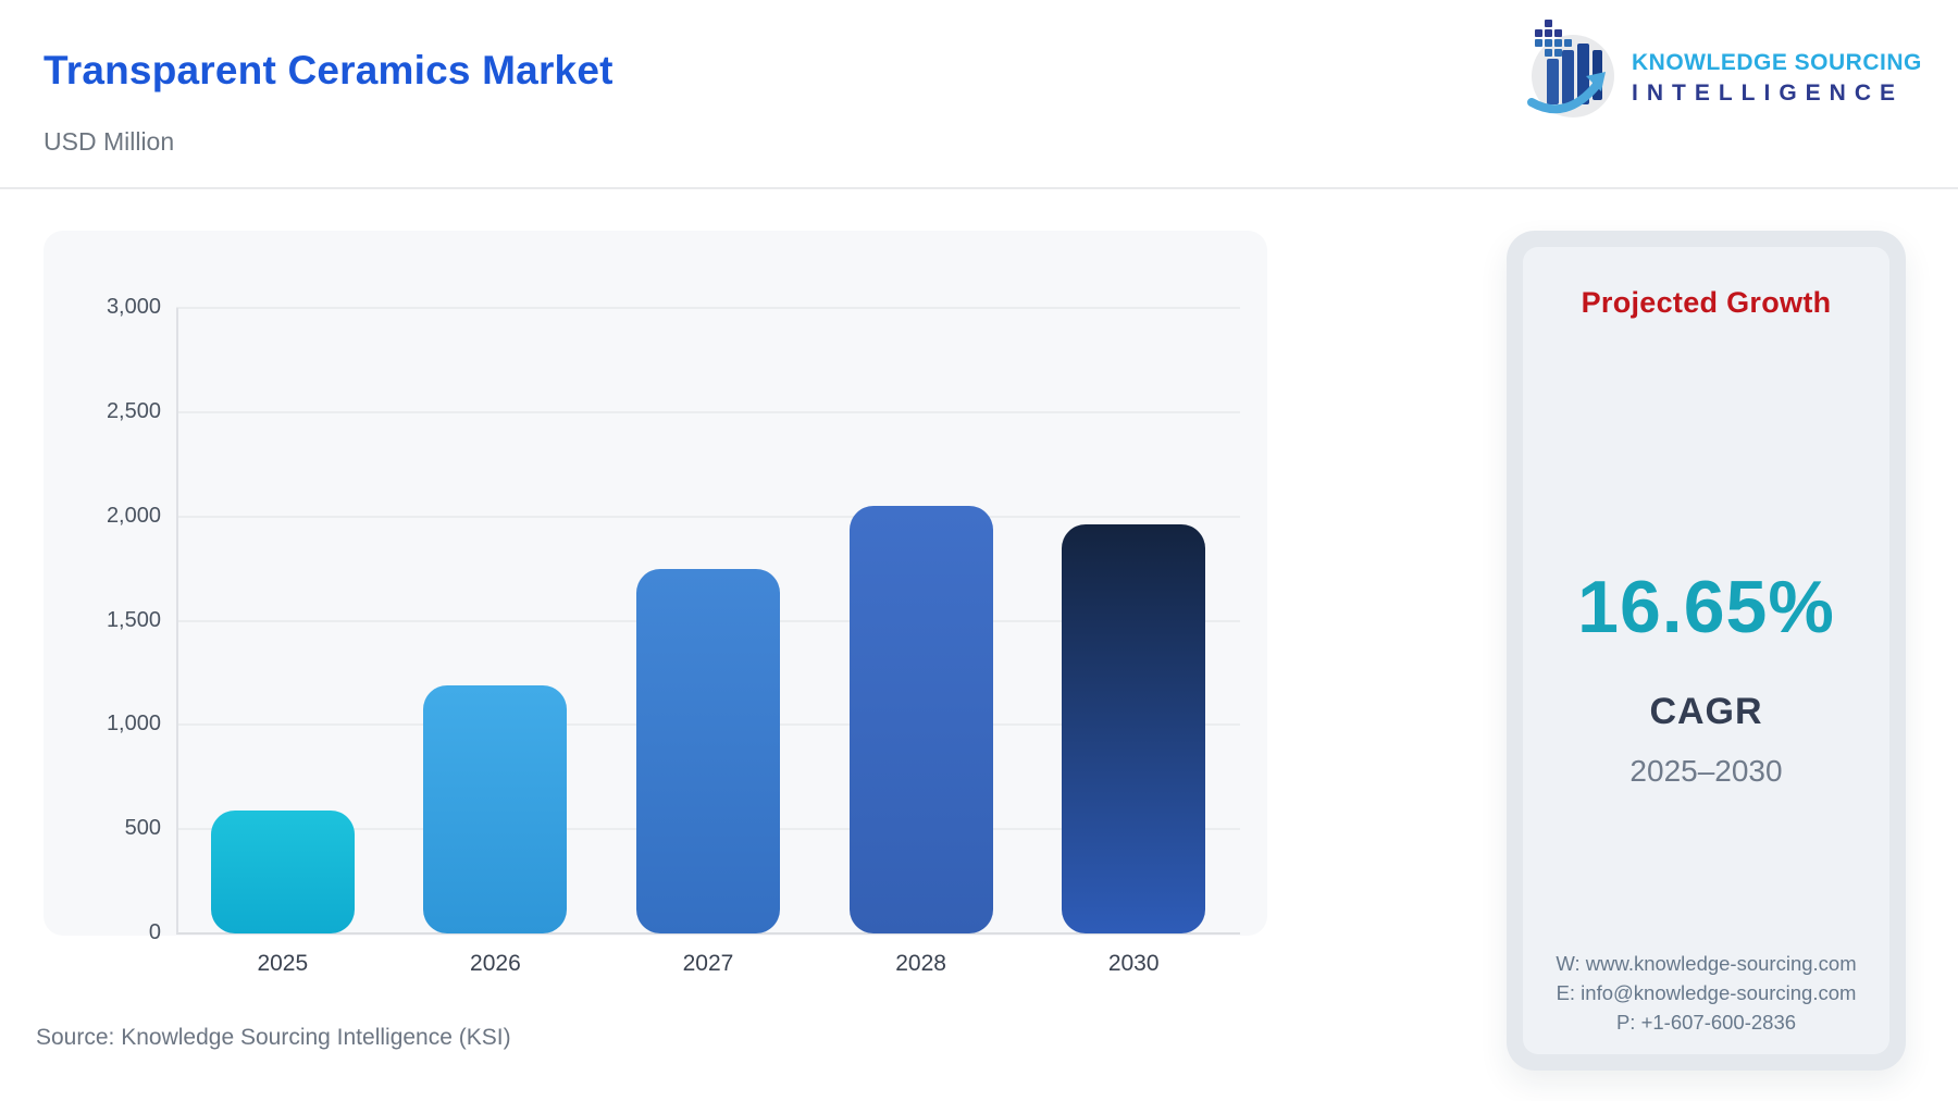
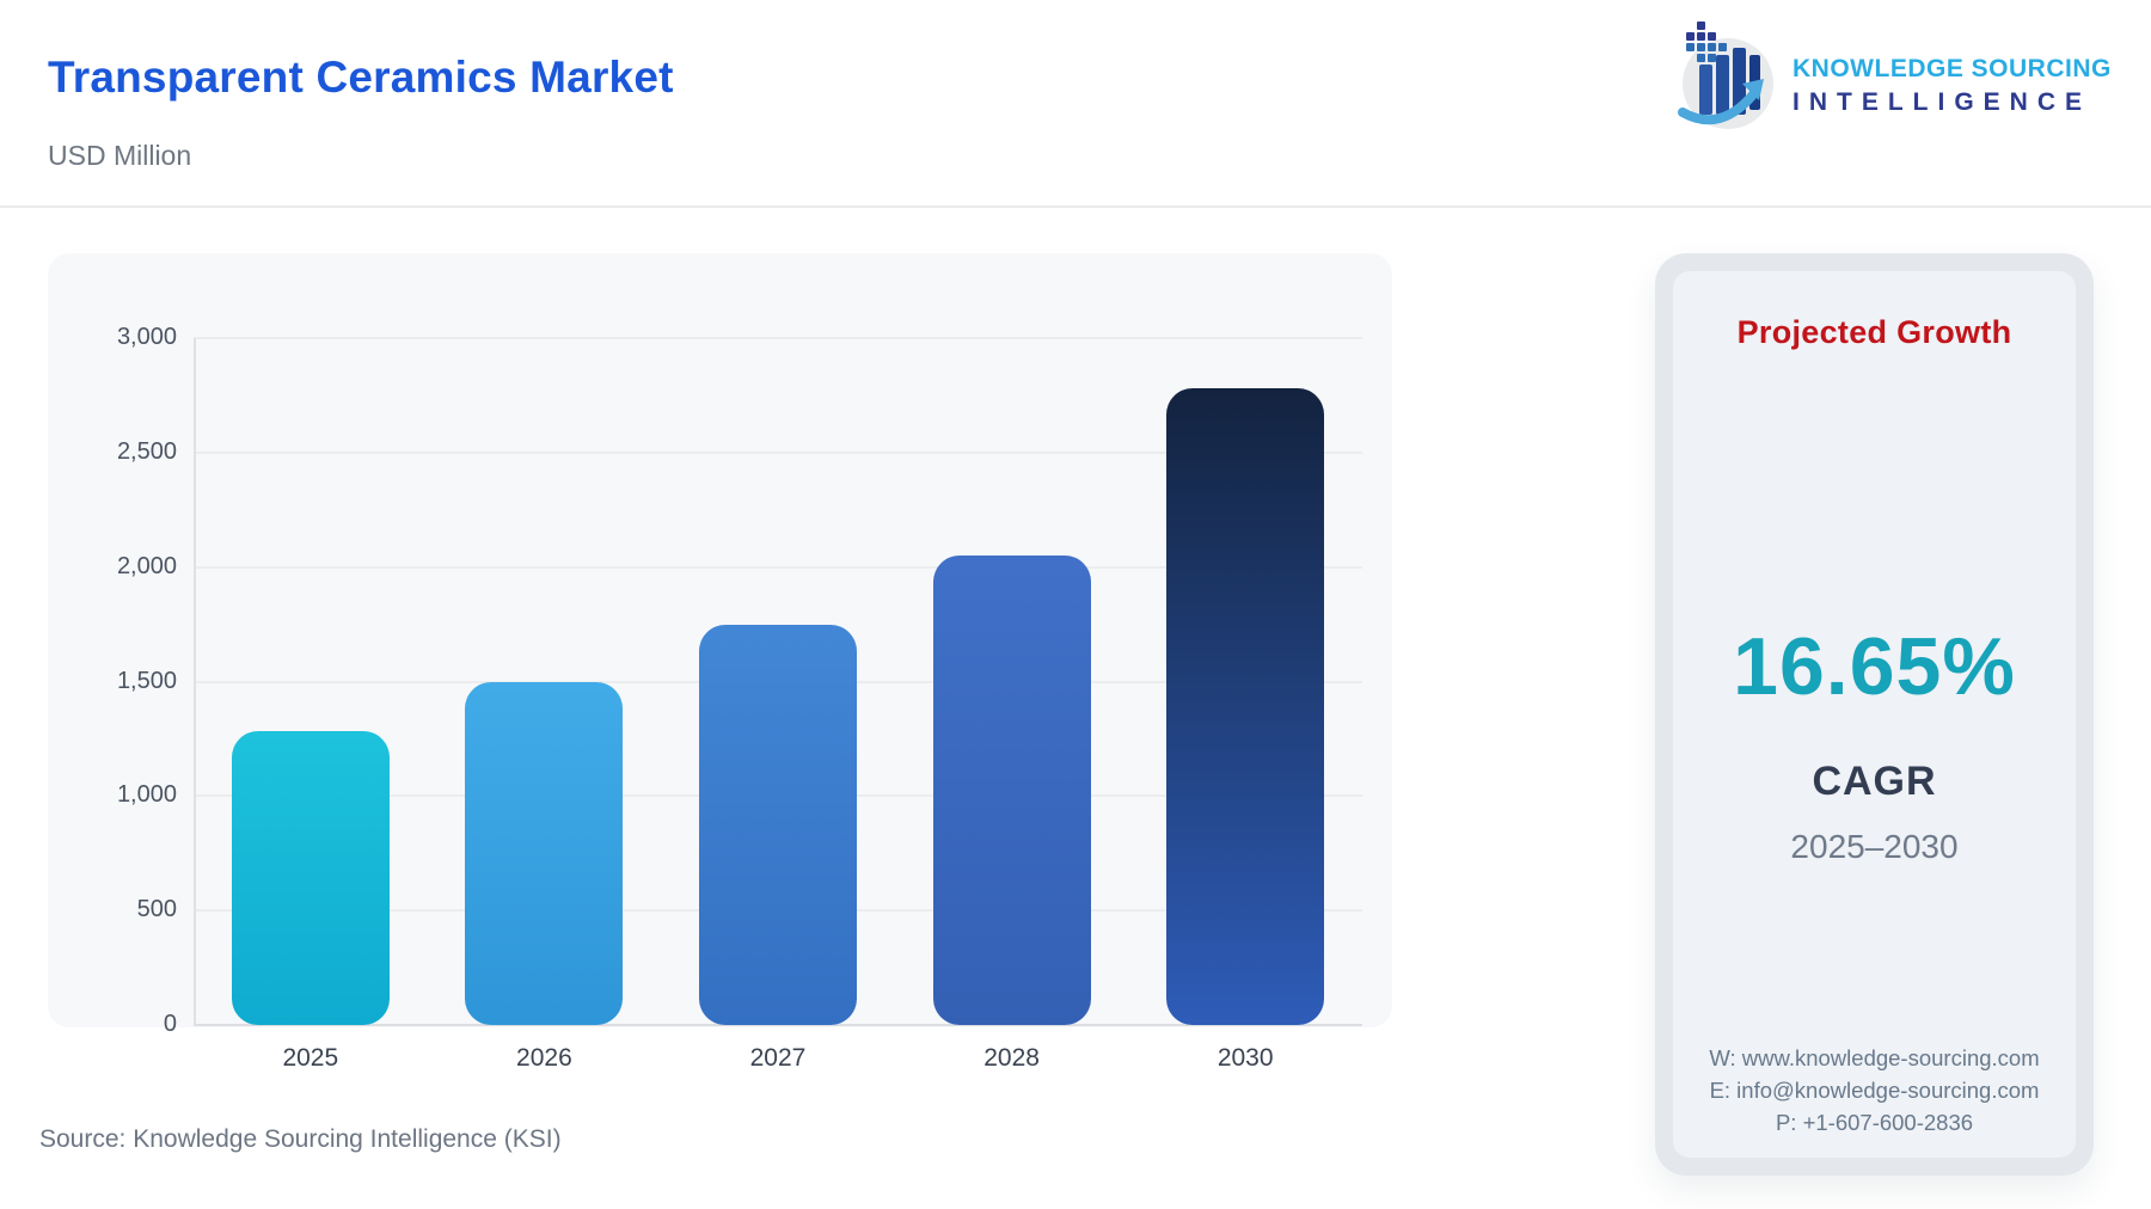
2025: 590 -> 1280
2026: 1190 -> 1500
2030: 1960 -> 2780
